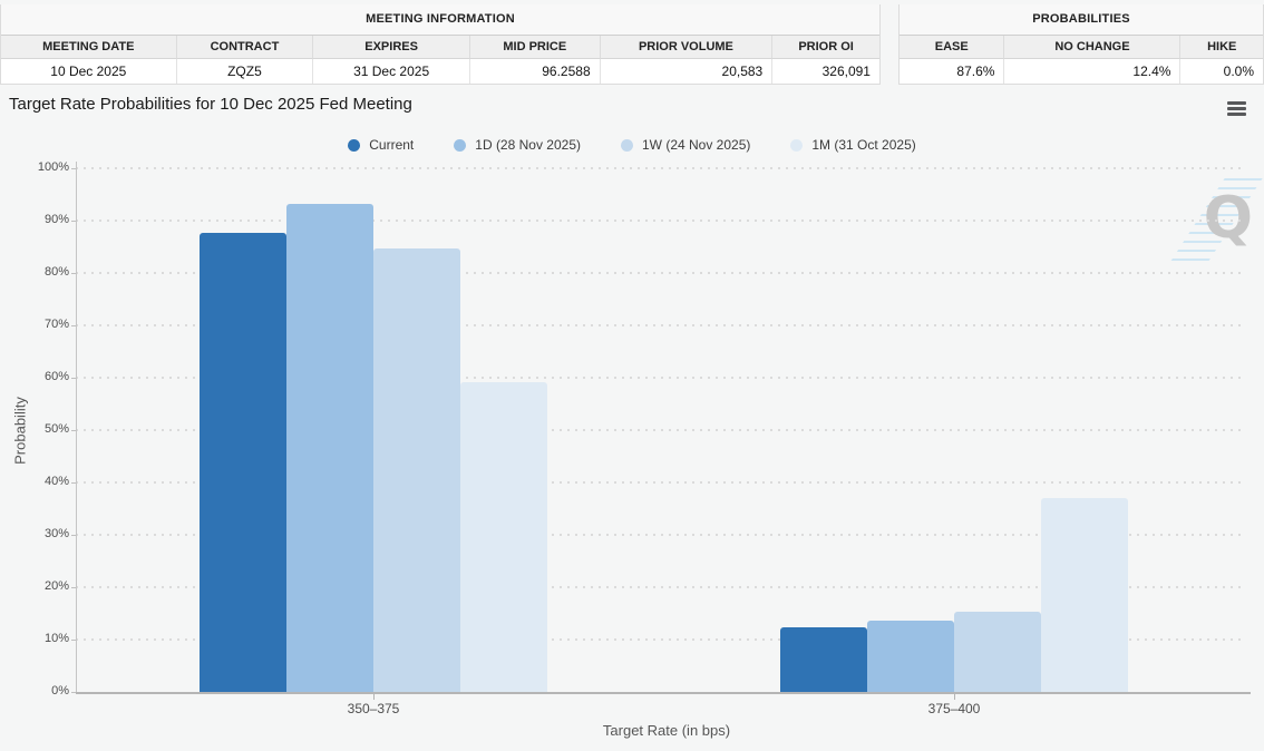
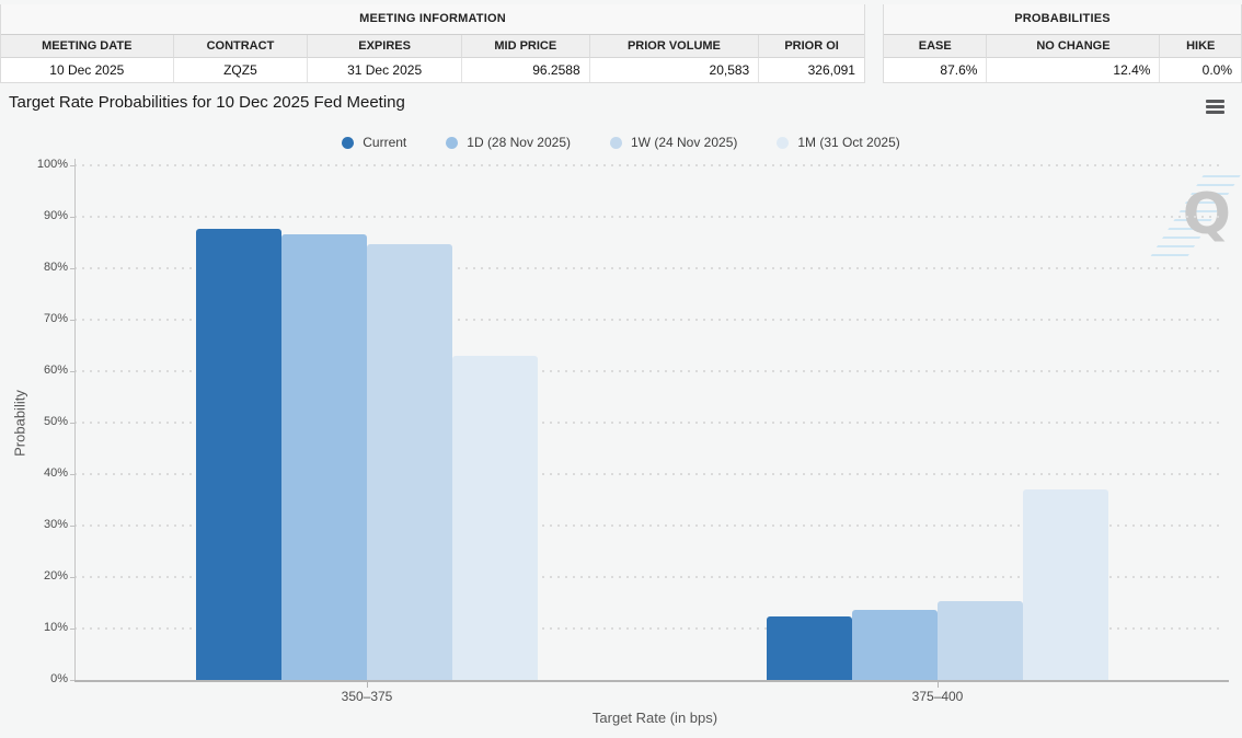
1D (28 Nov 2025)/350–375: 93% -> 86%
1M (31 Oct 2025)/350–375: 59% -> 63%
